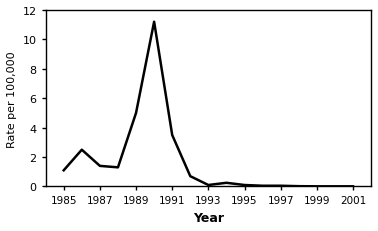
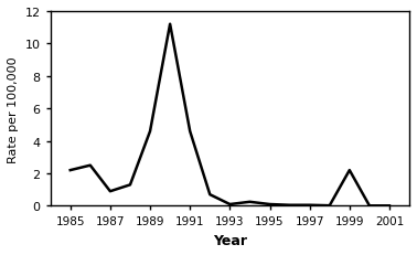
1985: 1.1 -> 2.2
1987: 1.4 -> 0.9
1989: 5.0 -> 4.6
1991: 3.5 -> 4.6
1999: 0.0 -> 2.2
